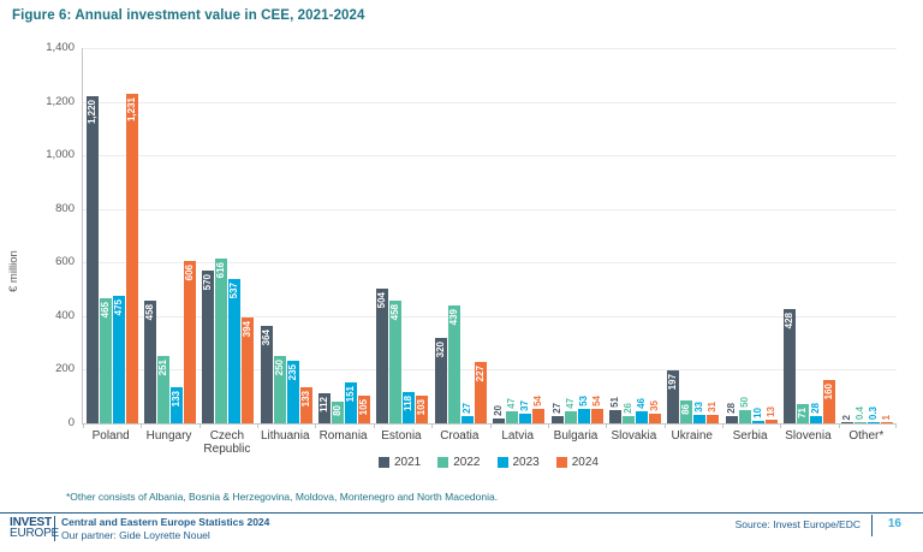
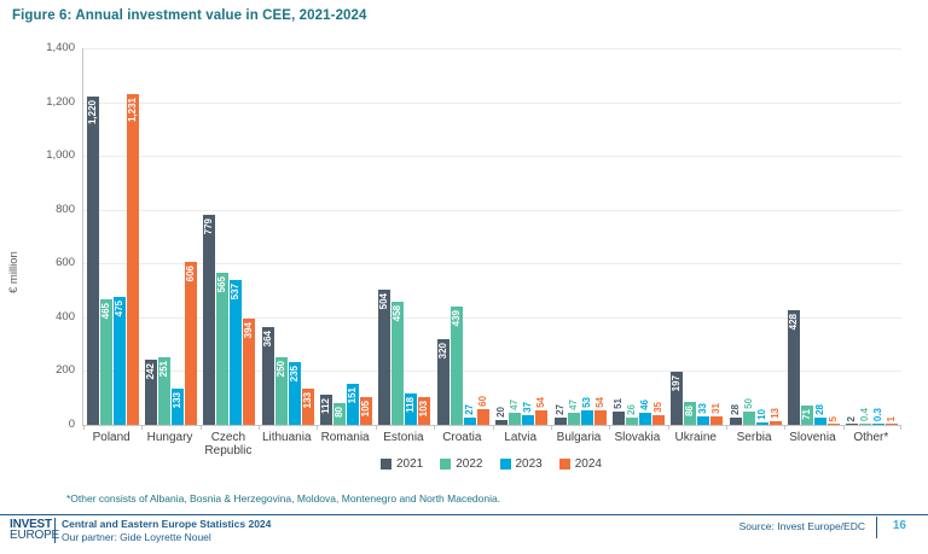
2021/Hungary: 458 -> 242
2021/Czech Republic: 570 -> 779
2022/Czech Republic: 616 -> 565
2024/Croatia: 227 -> 60
2024/Slovenia: 160 -> 5
